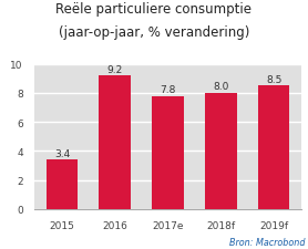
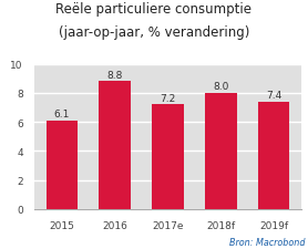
2015: 3.4 -> 6.1
2016: 9.2 -> 8.8
2017e: 7.8 -> 7.2
2019f: 8.5 -> 7.4
